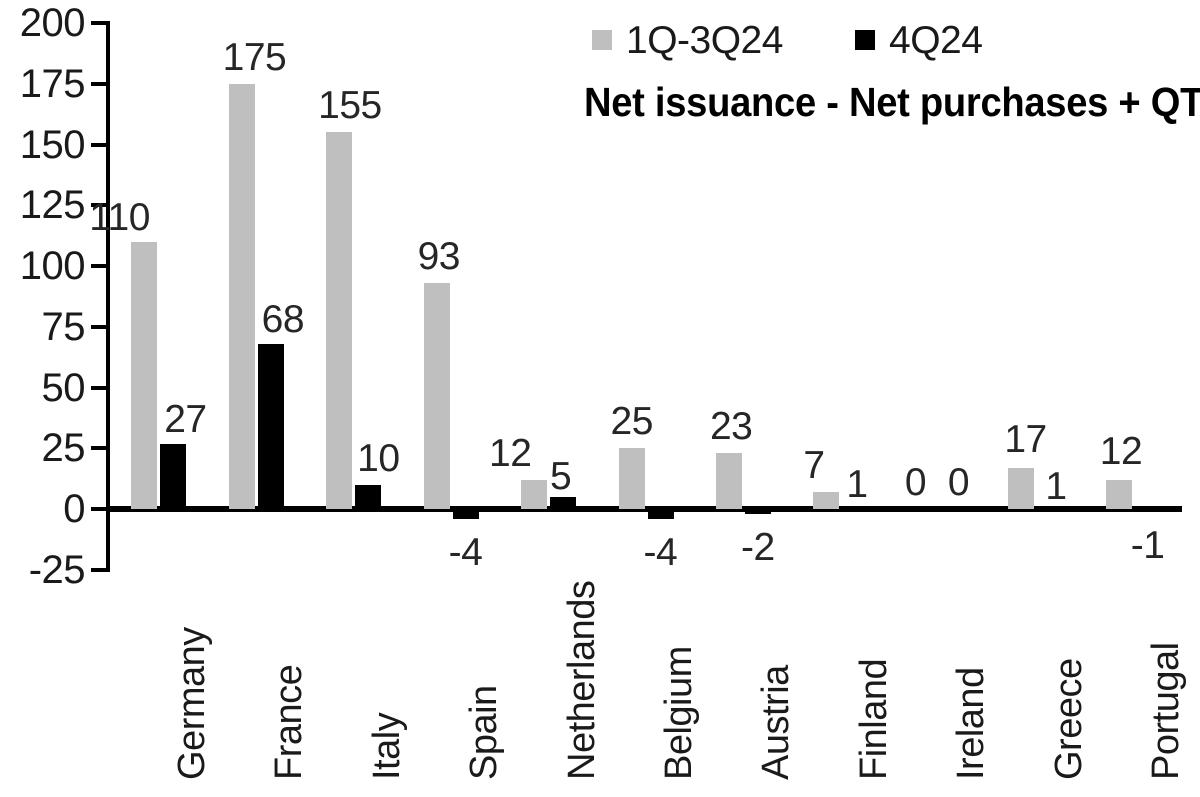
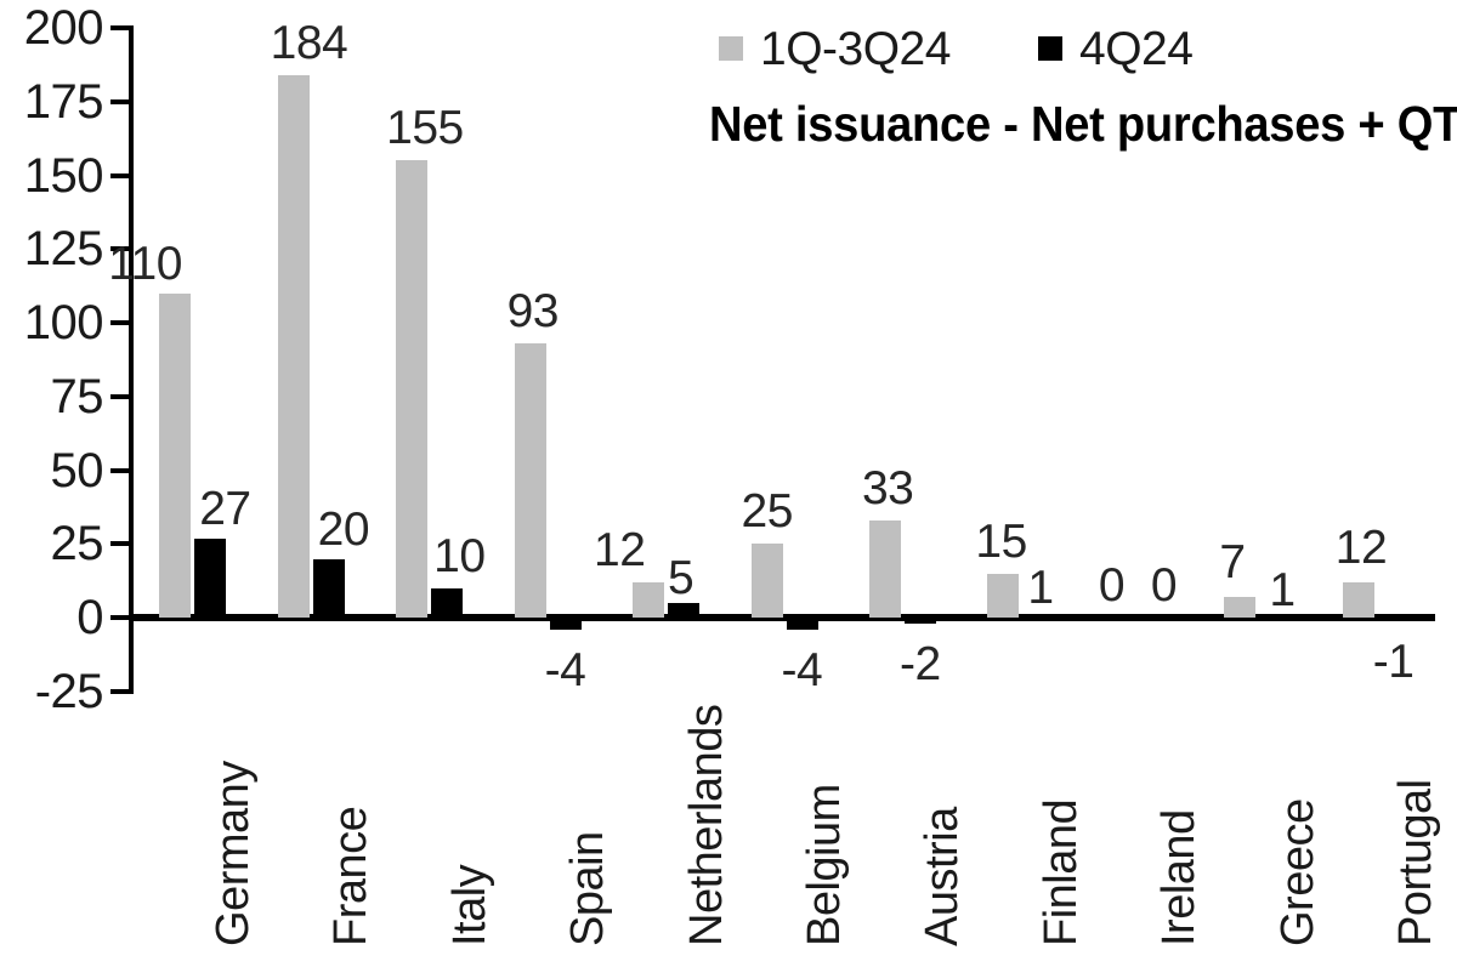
1Q-3Q24/France: 175 -> 184
4Q24/France: 68 -> 20
1Q-3Q24/Austria: 23 -> 33
1Q-3Q24/Finland: 7 -> 15
1Q-3Q24/Greece: 17 -> 7
